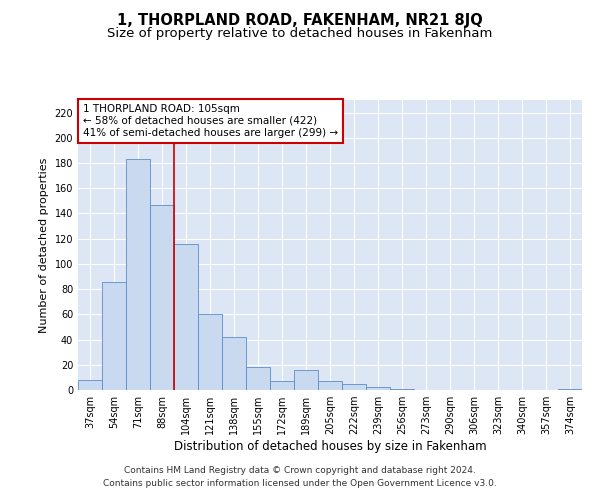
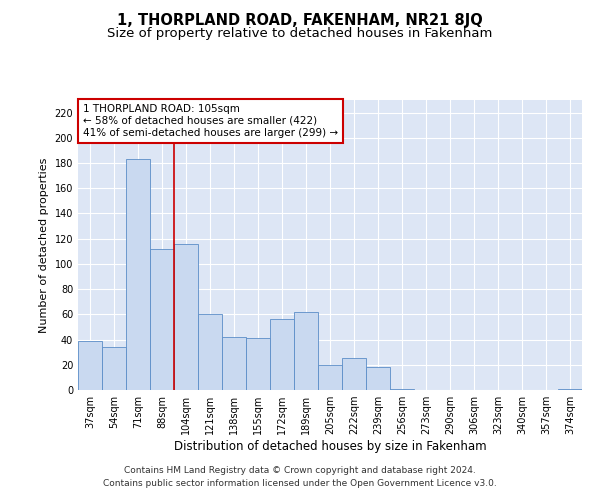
37sqm: 8 -> 39
54sqm: 86 -> 34
88sqm: 147 -> 112
155sqm: 18 -> 41
172sqm: 7 -> 56
189sqm: 16 -> 62
205sqm: 7 -> 20
222sqm: 5 -> 25
239sqm: 2 -> 18
